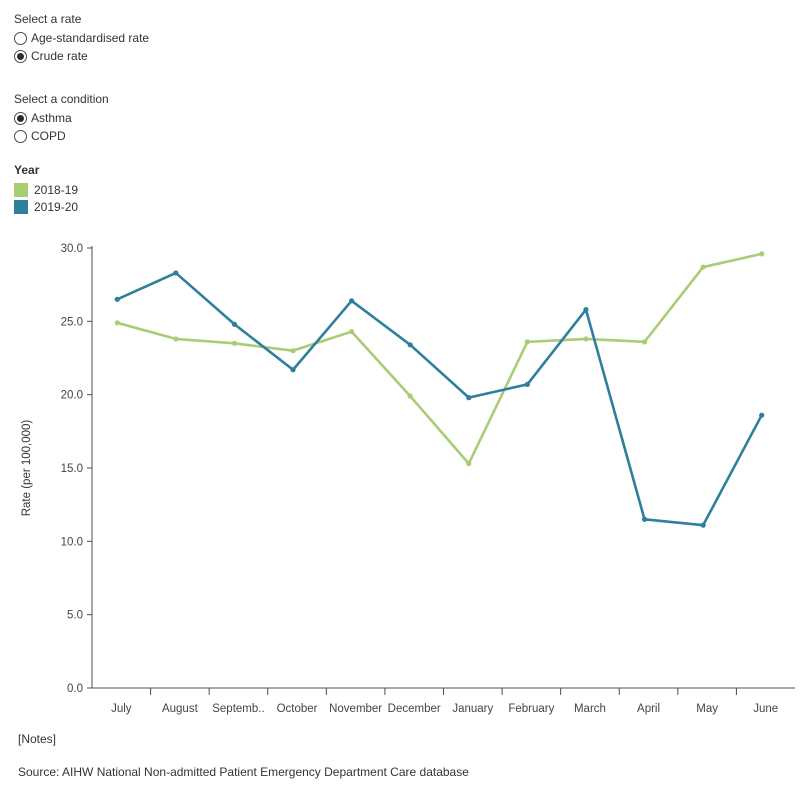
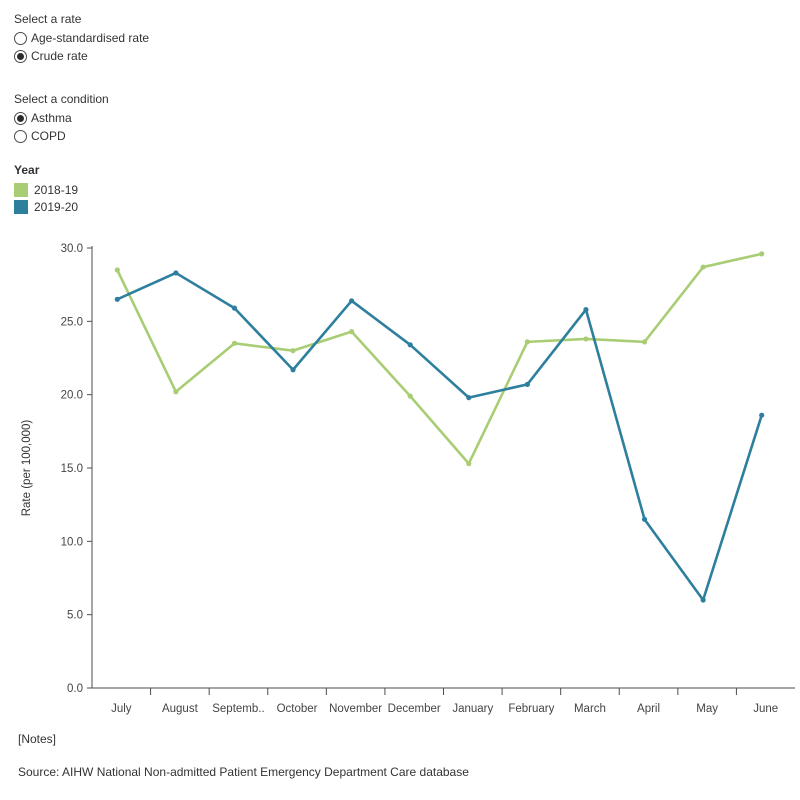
2018-19/July: 24.9 -> 28.5
2018-19/August: 23.8 -> 20.2
2019-20/Septemb..: 24.8 -> 25.9
2019-20/May: 11.1 -> 6.0
